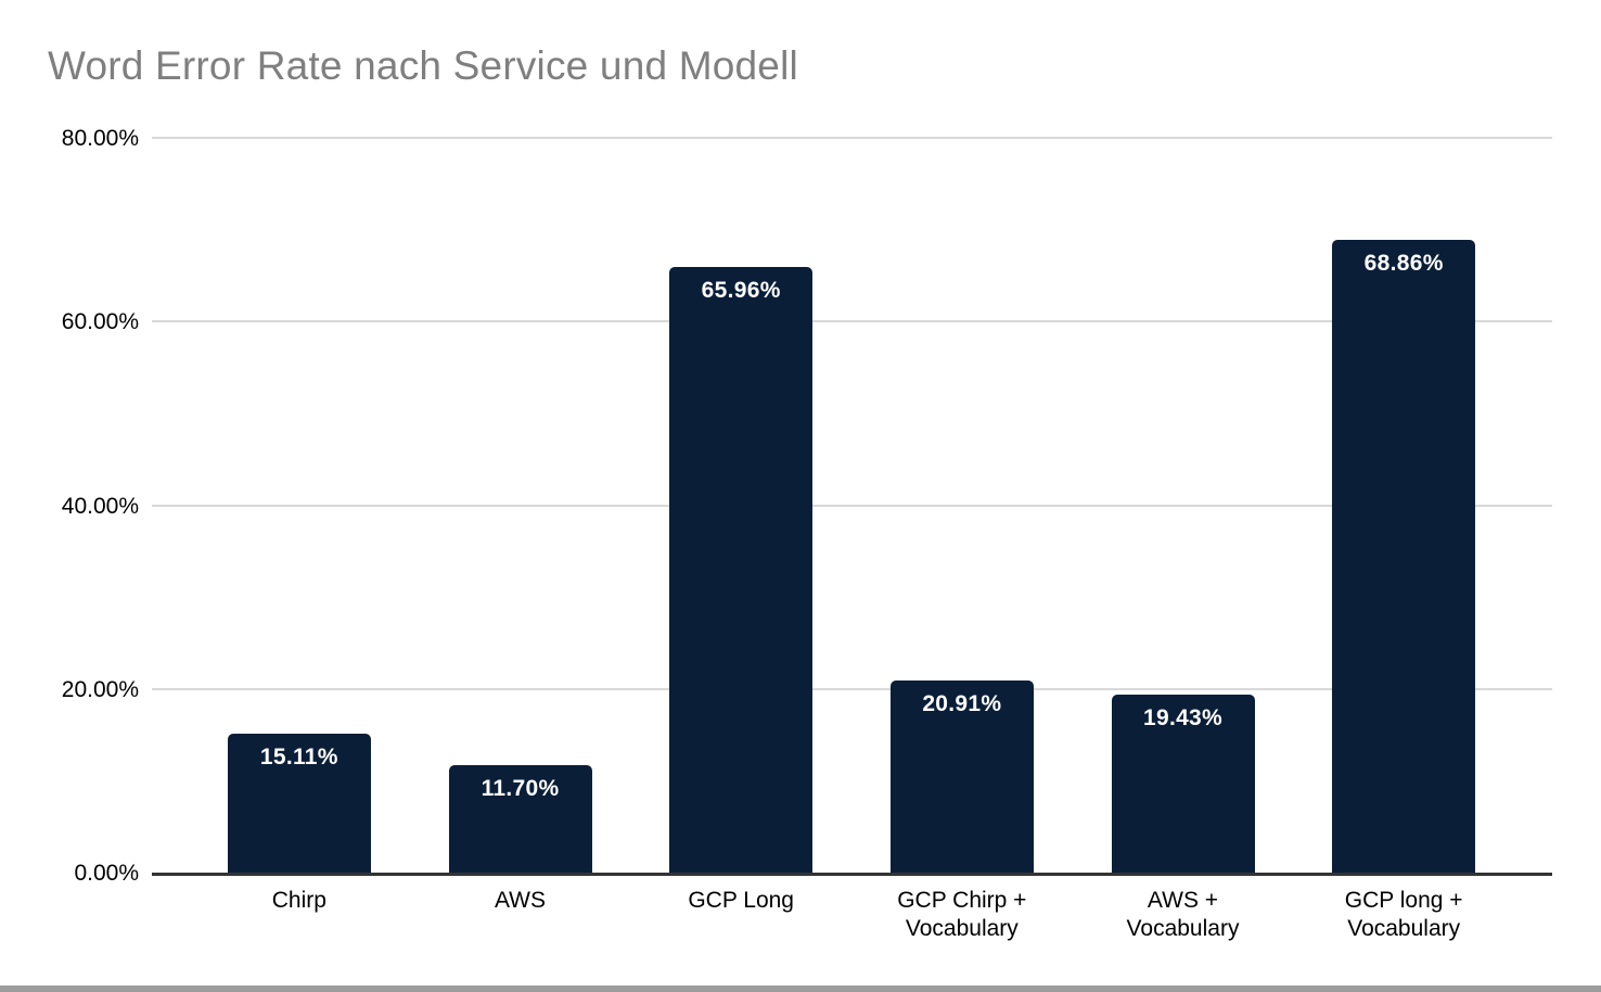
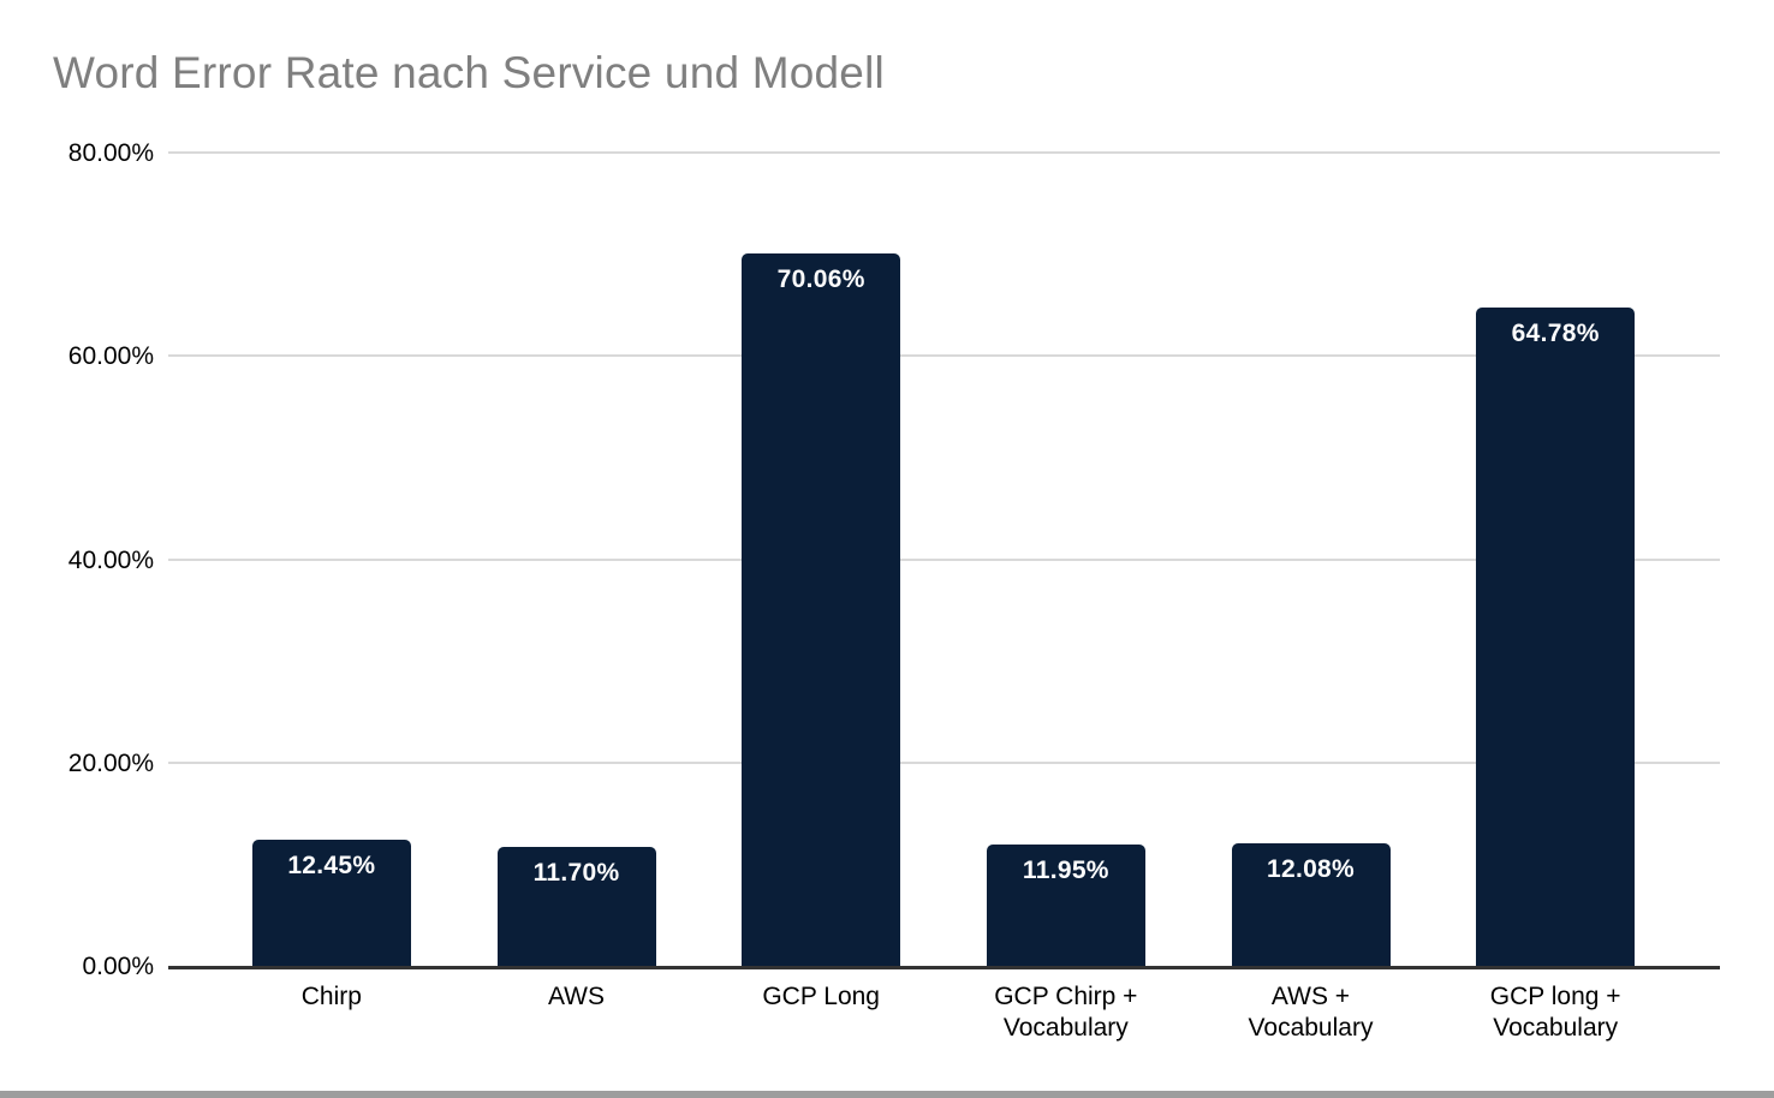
Chirp: 15.11% -> 12.45%
GCP Long: 65.96% -> 70.06%
GCP Chirp + Vocabulary: 20.91% -> 11.95%
AWS + Vocabulary: 19.43% -> 12.08%
GCP long + Vocabulary: 68.86% -> 64.78%
